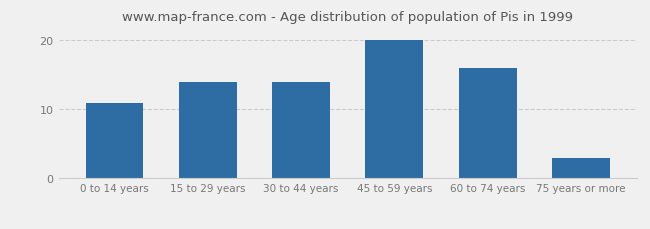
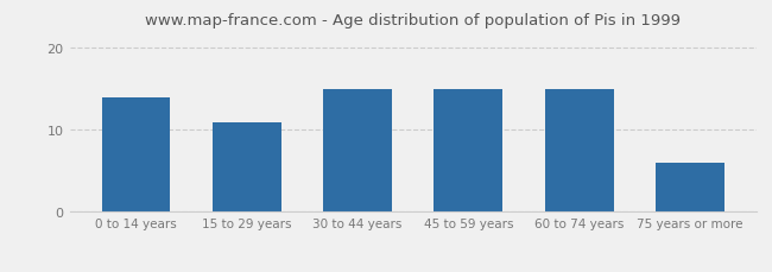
0 to 14 years: 11 -> 14
15 to 29 years: 14 -> 11
30 to 44 years: 14 -> 15
45 to 59 years: 20 -> 15
60 to 74 years: 16 -> 15
75 years or more: 3 -> 6
